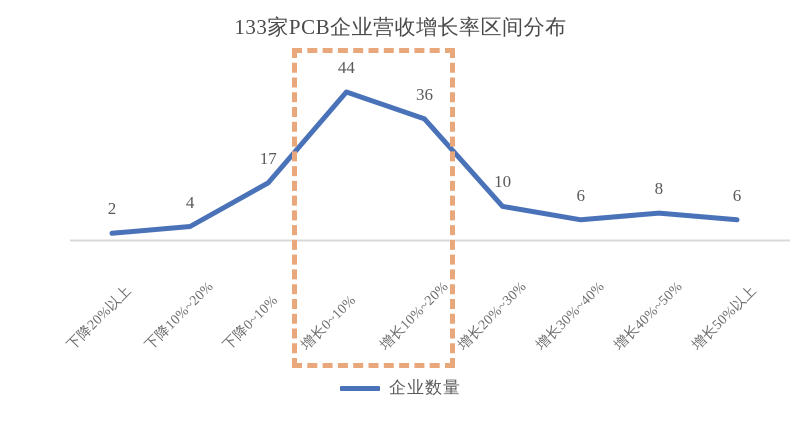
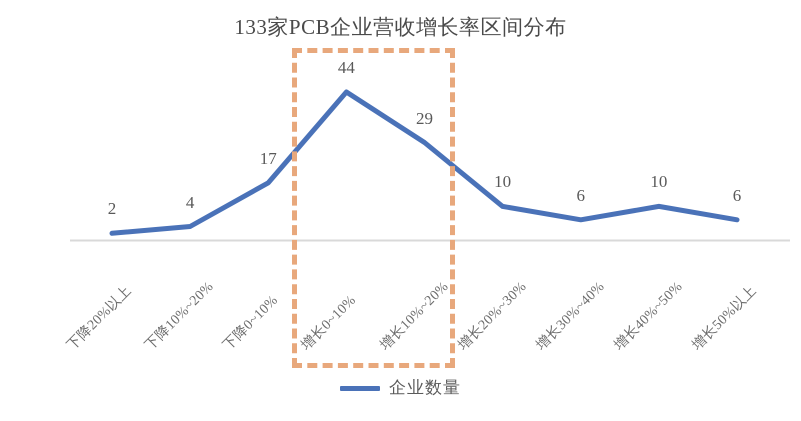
增长10%~20%: 36 -> 29
增长40%~50%: 8 -> 10
